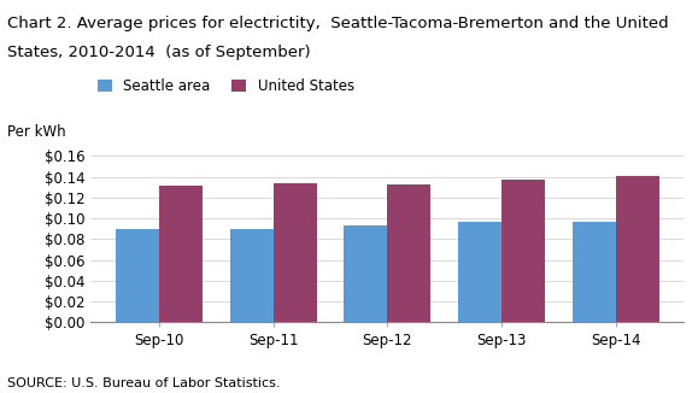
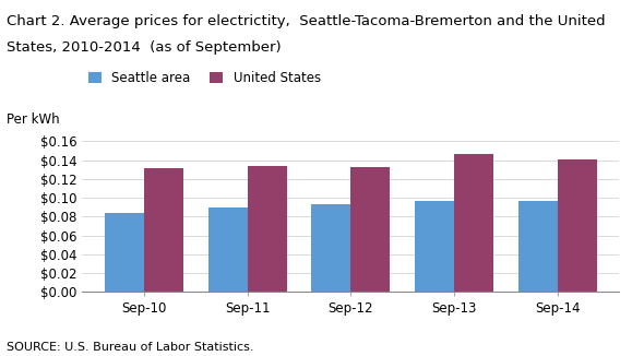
Seattle area/Sep-10: $0.090 -> $0.084
United States/Sep-13: $0.137 -> $0.146
